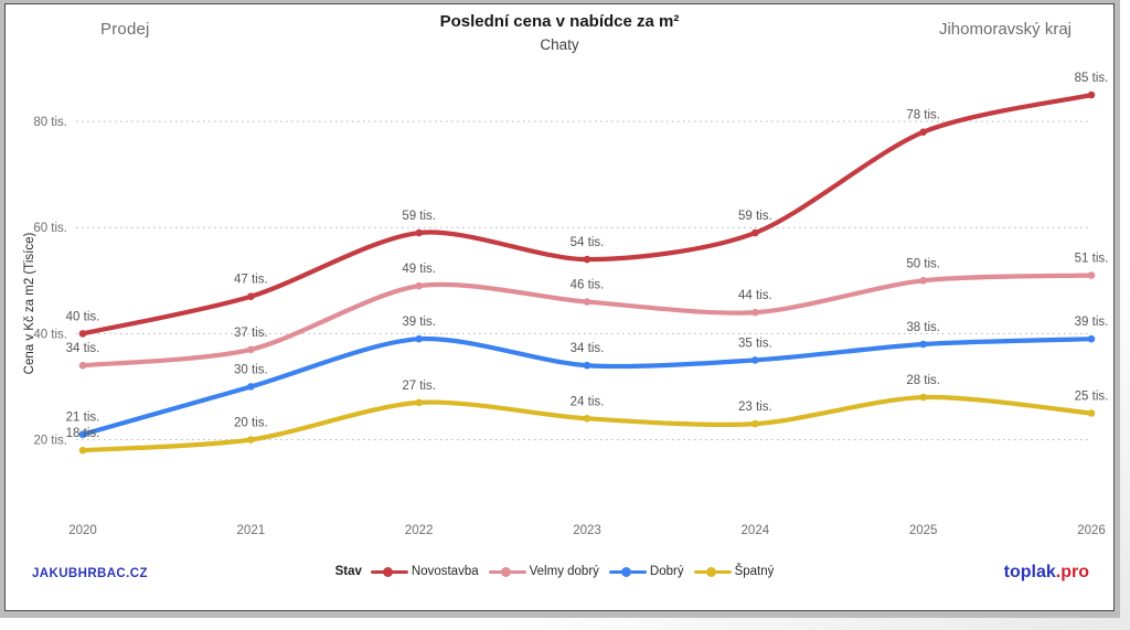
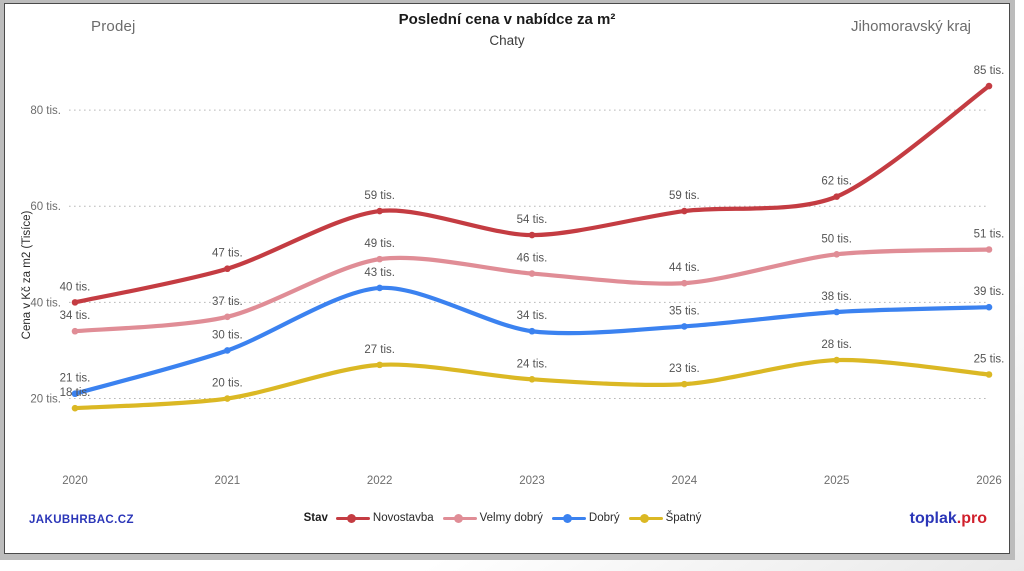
Dobrý/2022: 39 -> 43
Novostavba/2025: 78 -> 62
